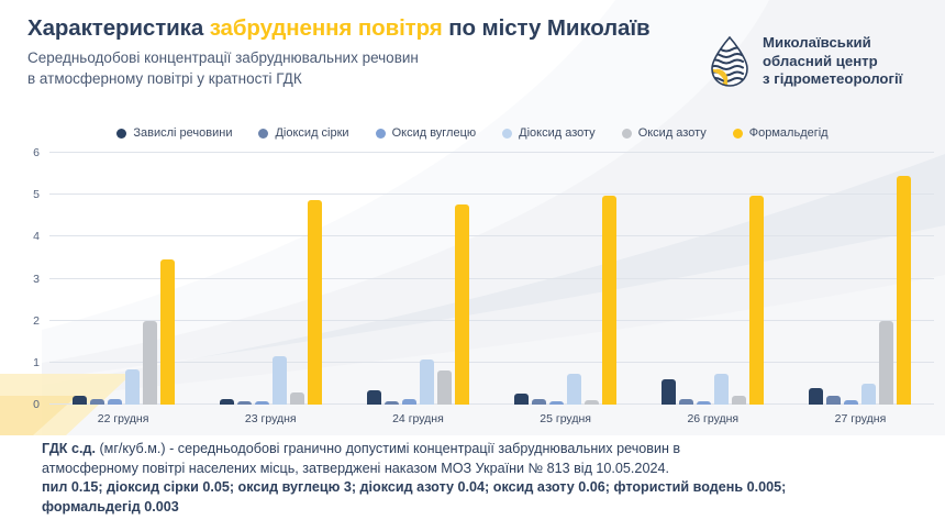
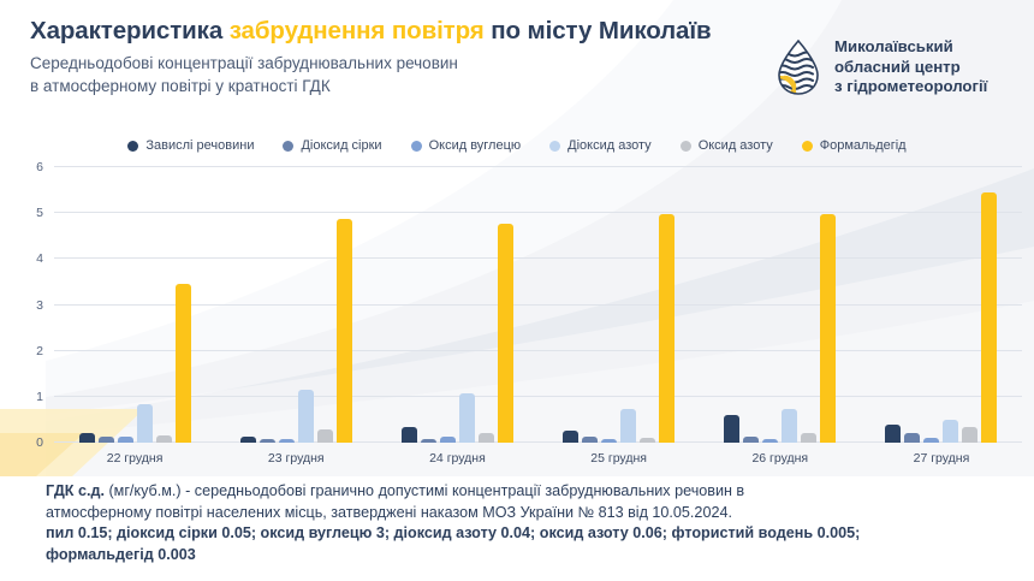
Оксид азоту/22 грудня: 2.0 -> 0.2
Оксид азоту/24 грудня: 0.8 -> 0.2
Оксид азоту/27 грудня: 2.0 -> 0.3
